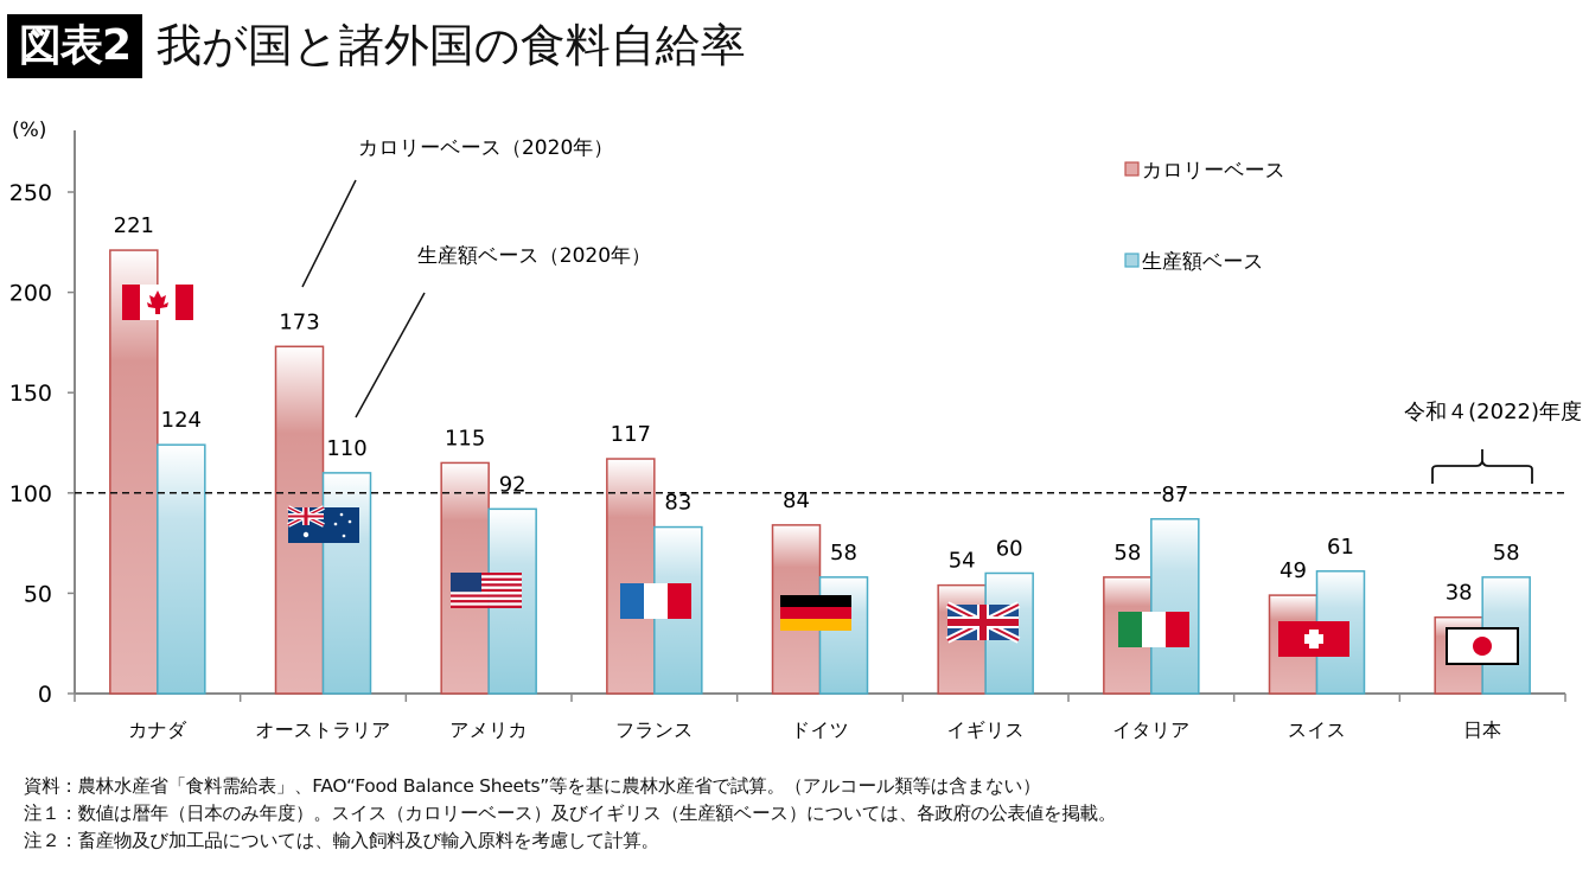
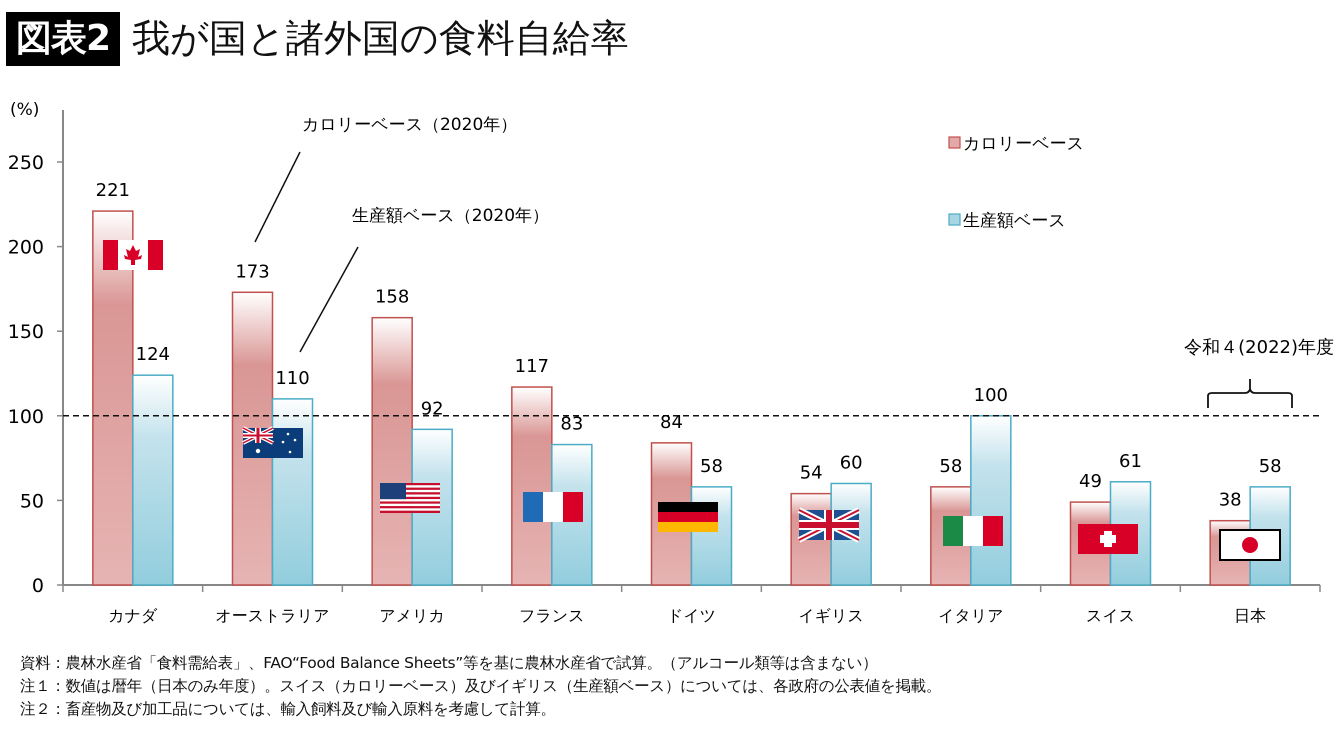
カロリーベース/アメリカ: 115 -> 158
生産額ベース/イタリア: 87 -> 100
